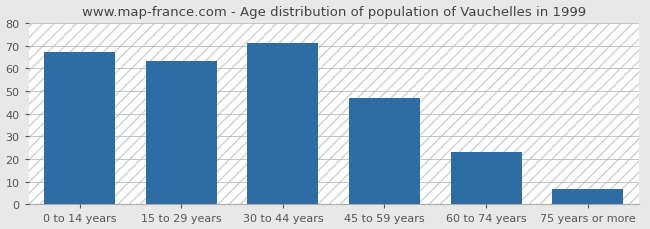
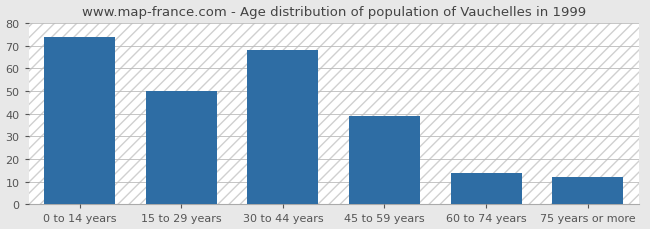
0 to 14 years: 67 -> 74
15 to 29 years: 63 -> 50
30 to 44 years: 71 -> 68
45 to 59 years: 47 -> 39
60 to 74 years: 23 -> 14
75 years or more: 7 -> 12
